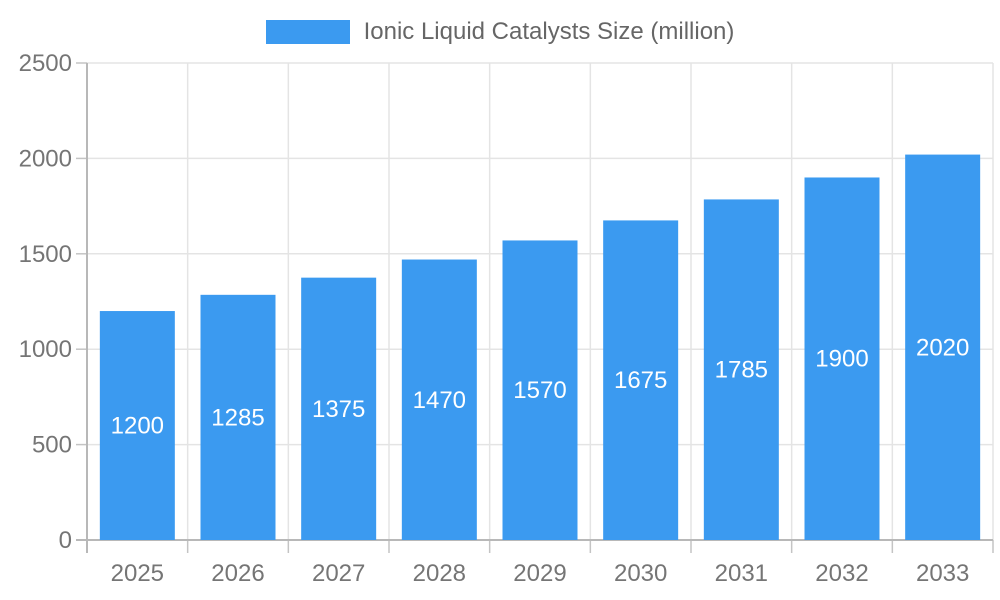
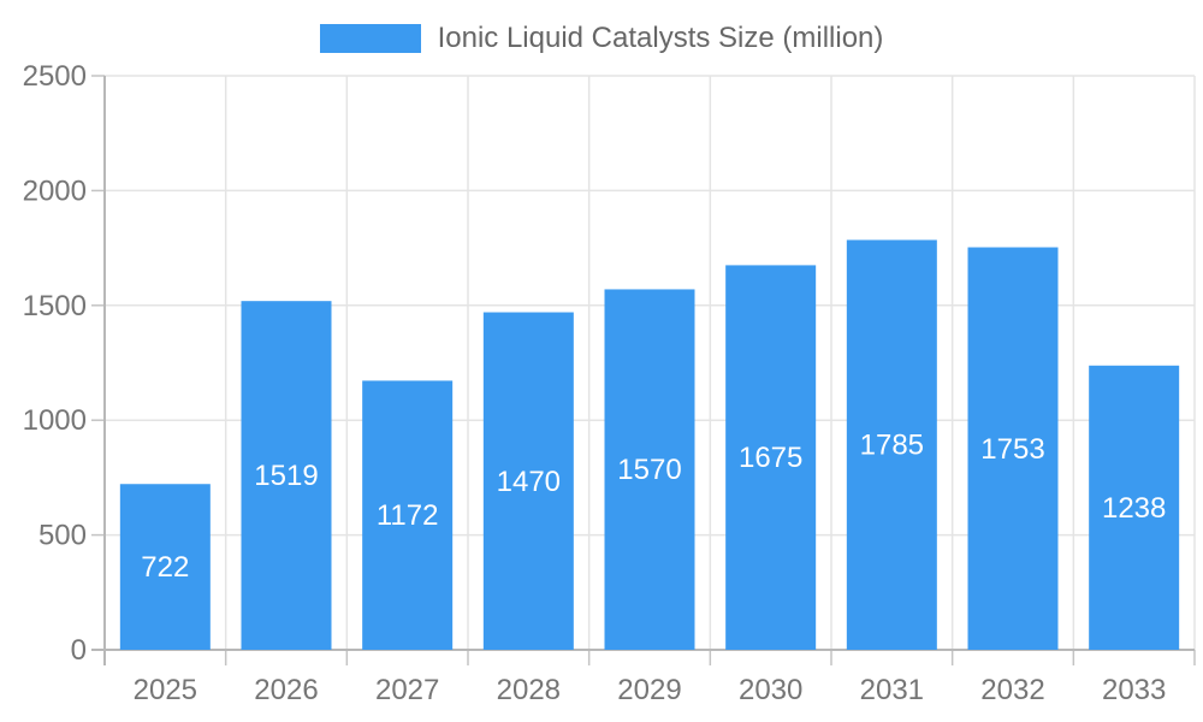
2025: 1200 -> 722
2026: 1285 -> 1519
2027: 1375 -> 1172
2032: 1900 -> 1753
2033: 2020 -> 1238
